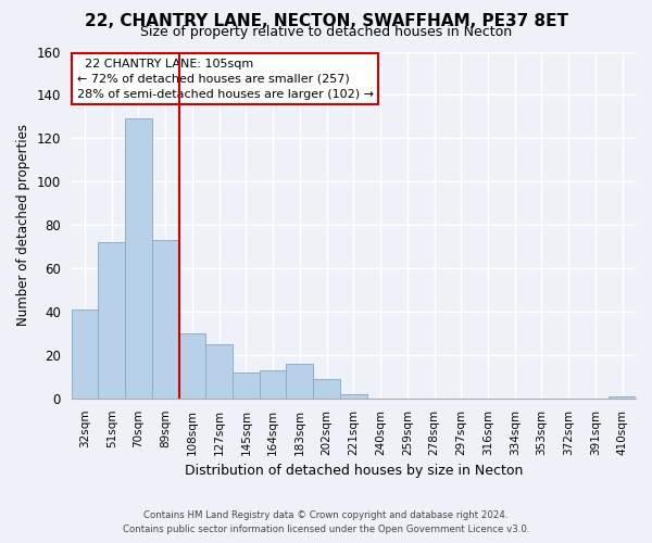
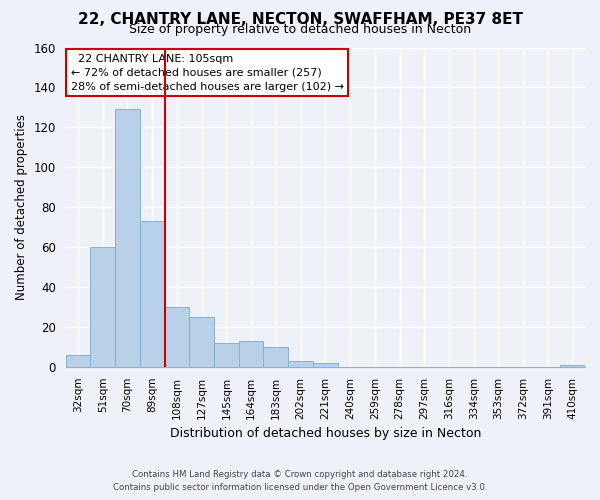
32sqm: 41 -> 6
51sqm: 72 -> 60
183sqm: 16 -> 10
202sqm: 9 -> 3
